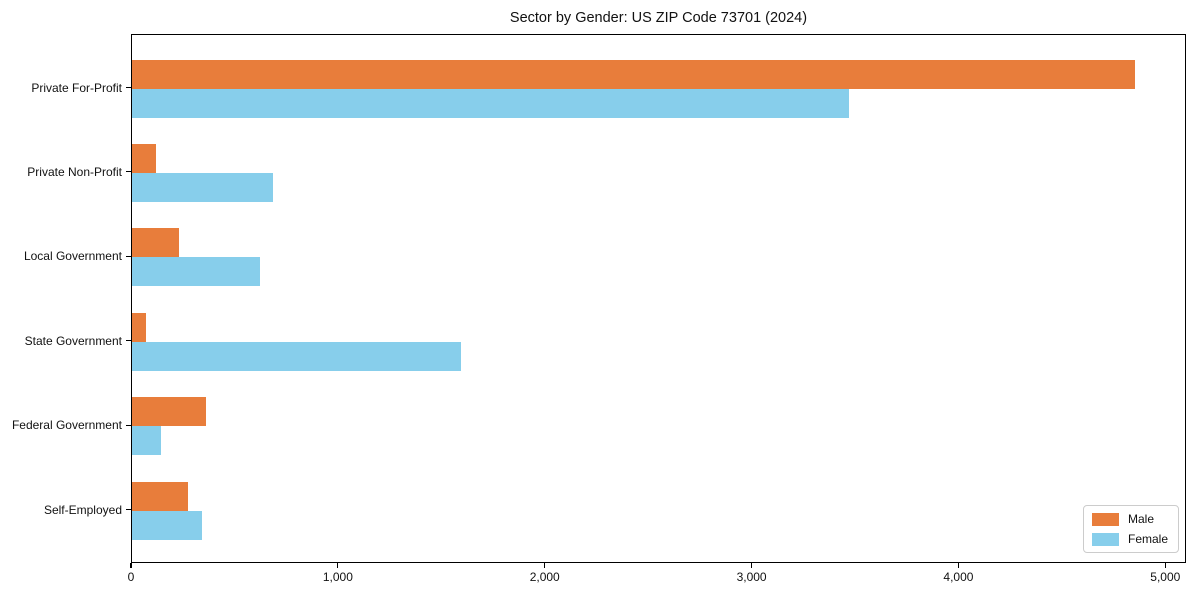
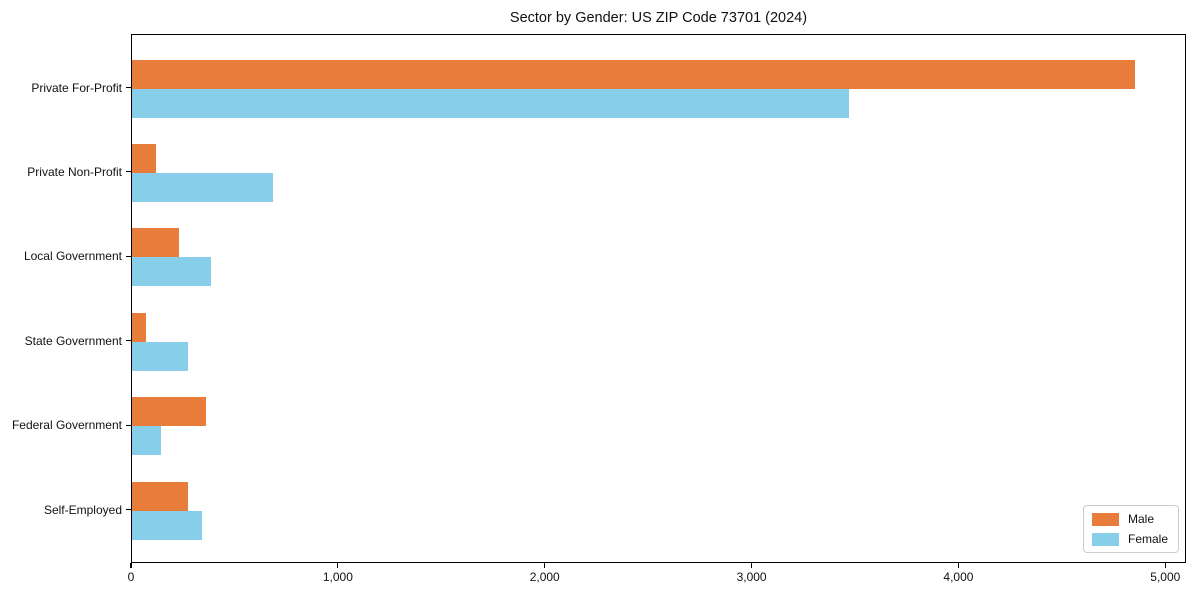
Female/Local Government: 620 -> 380
Female/State Government: 1590 -> 270
